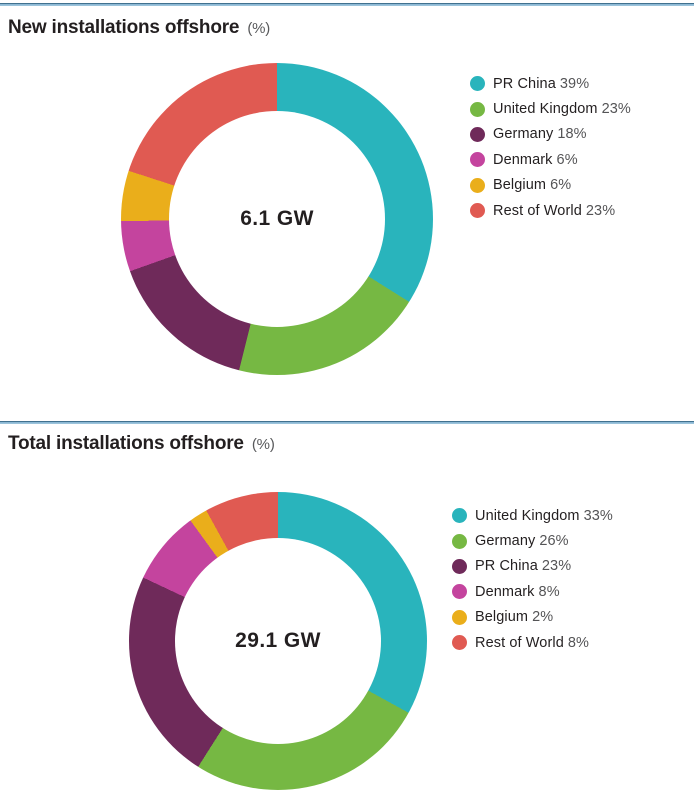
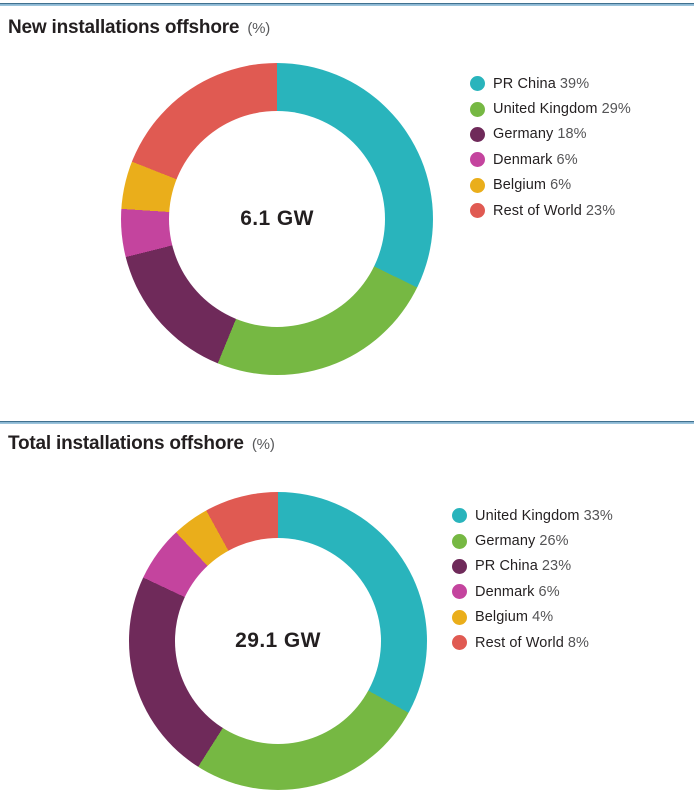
New installations offshore/United Kingdom: 23% -> 29%
Total installations offshore/Denmark: 8% -> 6%
Total installations offshore/Belgium: 2% -> 4%
